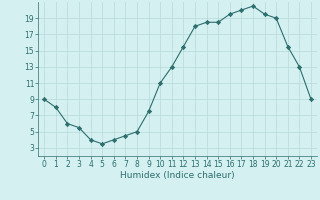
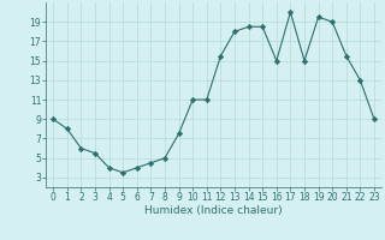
11: 13.0 -> 11.0
16: 19.5 -> 15.0
18: 20.5 -> 15.0
